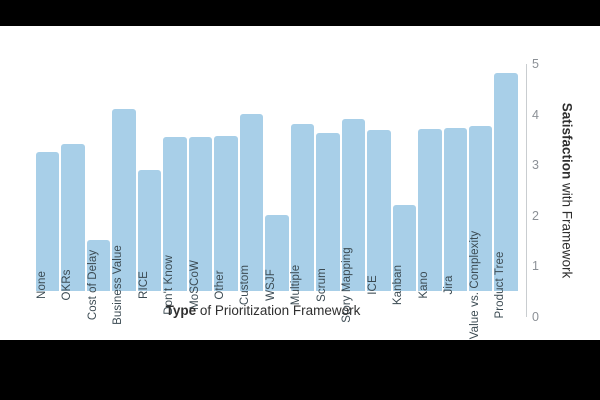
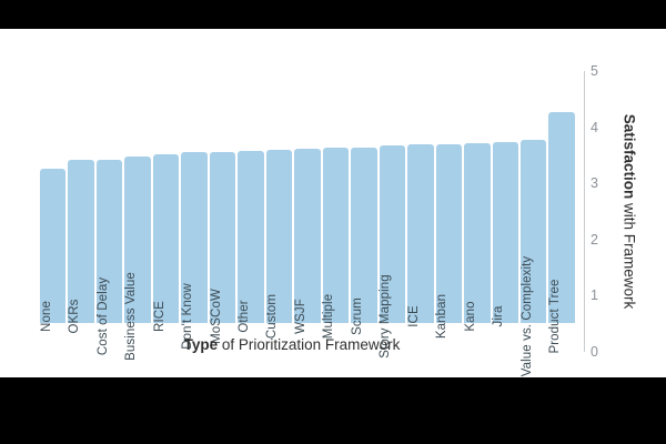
Cost of Delay: 1.0 -> 2.9
Business Value: 3.6 -> 3.0
RICE: 2.4 -> 3.0
Custom: 3.5 -> 3.1
WSJF: 1.5 -> 3.1
Multiple: 3.3 -> 3.1
Story Mapping: 3.4 -> 3.2
Kanban: 1.7 -> 3.2
Product Tree: 4.3 -> 3.8
